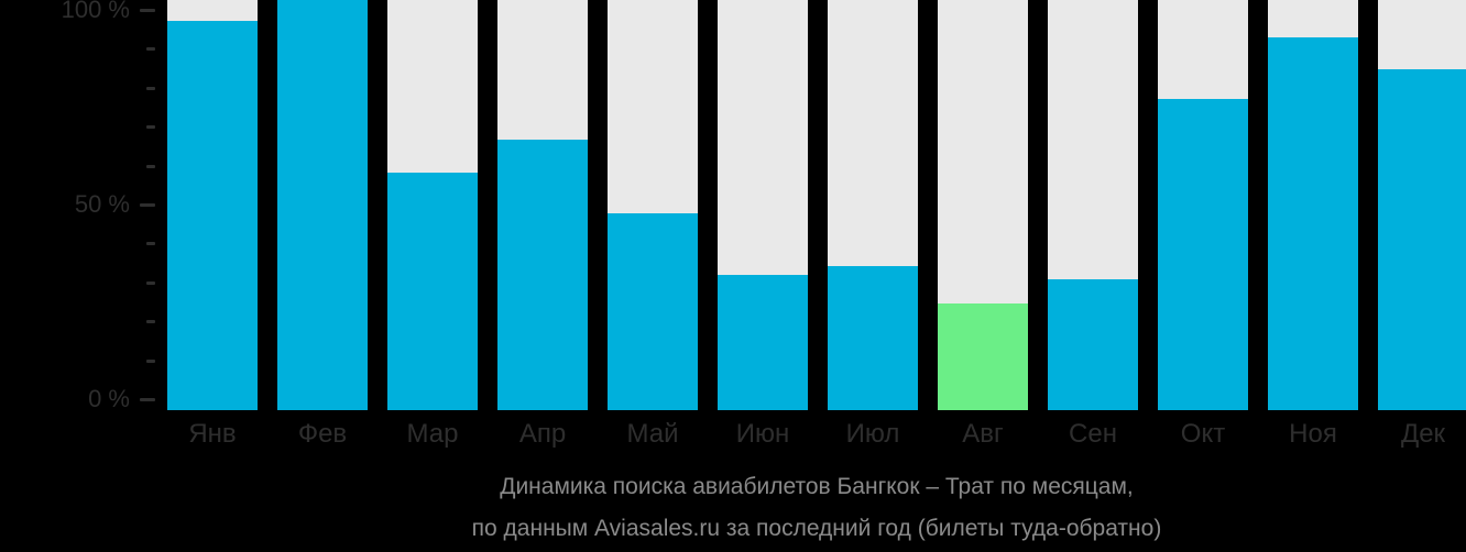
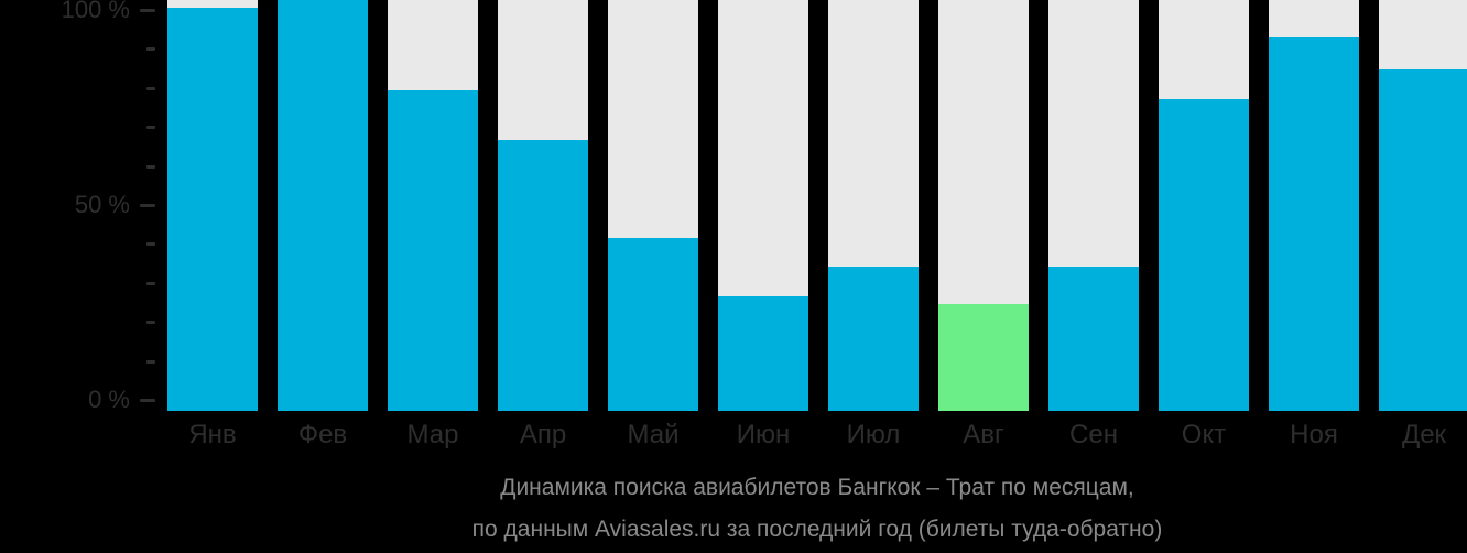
Янв: 95% -> 98%
Мар: 58% -> 78%
Май: 48% -> 42%
Июн: 33% -> 28%
Сен: 32% -> 35%
